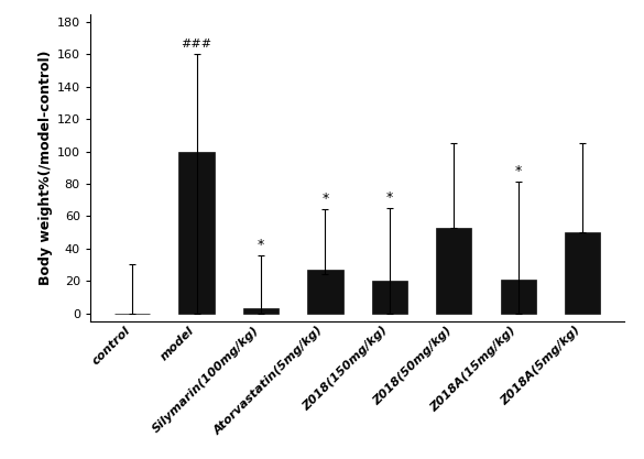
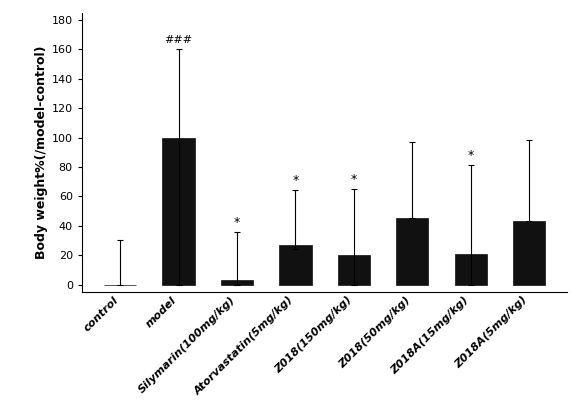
Z018(50mg/kg): 53 -> 45
Z018A(5mg/kg): 50 -> 43
